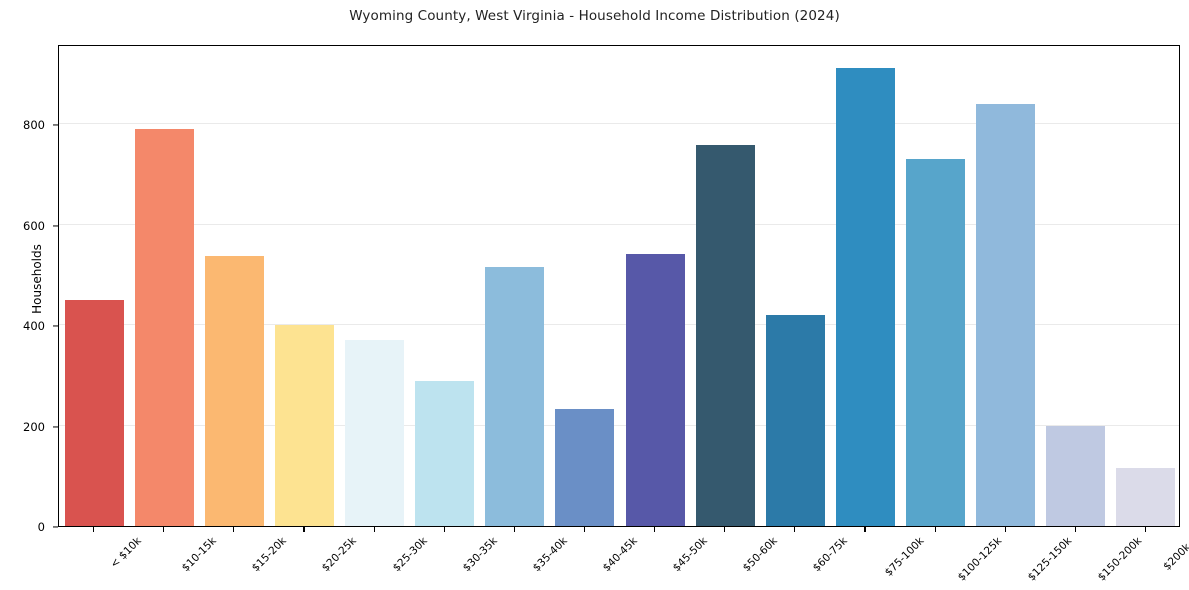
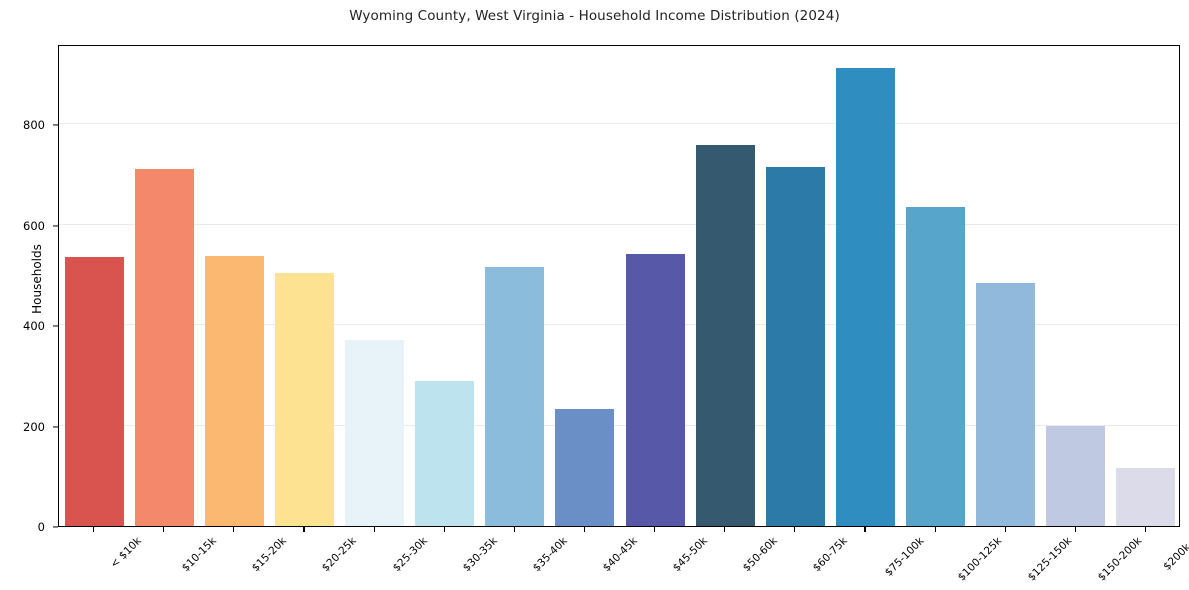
< $10k: 450 -> 540
$10-15k: 790 -> 710
$20-25k: 400 -> 500
$60-75k: 420 -> 720
$100-125k: 730 -> 640
$125-150k: 840 -> 480
